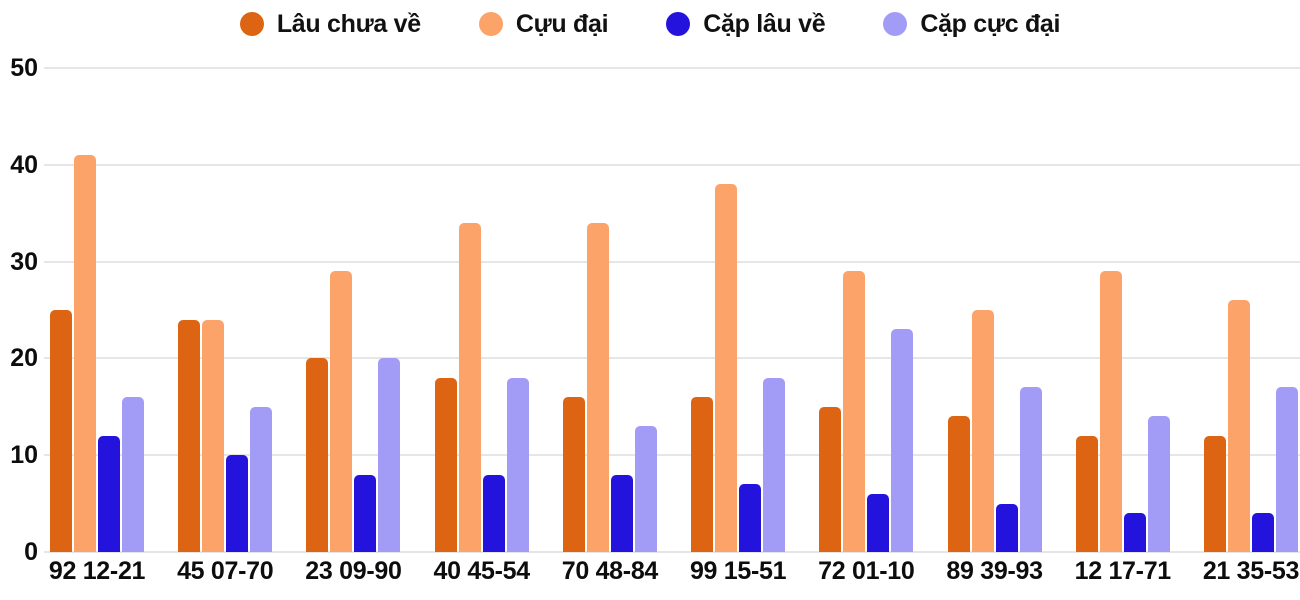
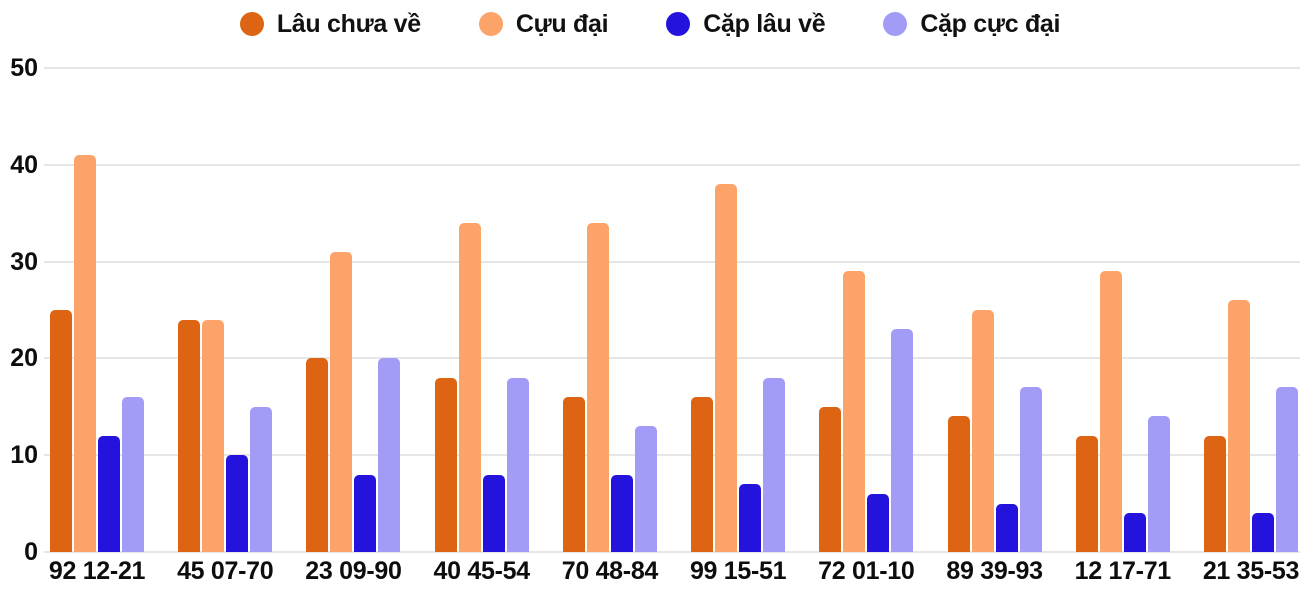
Cựu đại/23 09-90: 29 -> 31
